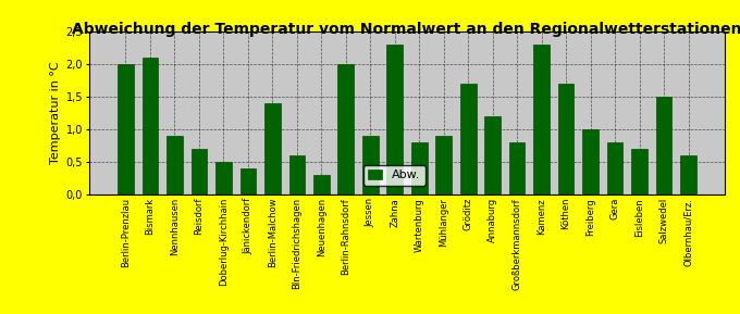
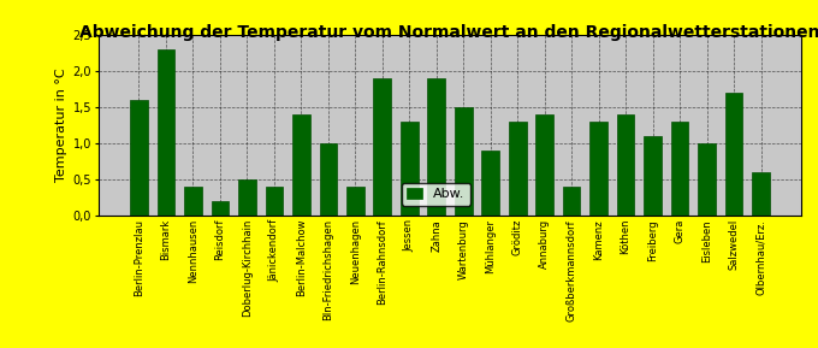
Berlin-Prenzlau: 2,0 -> 1,6
Bismark: 2,1 -> 2,3
Nennhausen: 0,9 -> 0,4
Reisdorf: 0,7 -> 0,2
Bln-Friedrichshagen: 0,6 -> 1,0
Neuenhagen: 0,3 -> 0,4
Berlin-Rahnsdorf: 2,0 -> 1,9
Jessen: 0,9 -> 1,3
Zahna: 2,3 -> 1,9
Wartenburg: 0,8 -> 1,5
Gröditz: 1,7 -> 1,3
Annaburg: 1,2 -> 1,4
Großberkmannsdorf: 0,8 -> 0,4
Kamenz: 2,3 -> 1,3
Köthen: 1,7 -> 1,4
Freiberg: 1,0 -> 1,1
Gera: 0,8 -> 1,3
Eisleben: 0,7 -> 1,0
Salzwedel: 1,5 -> 1,7
